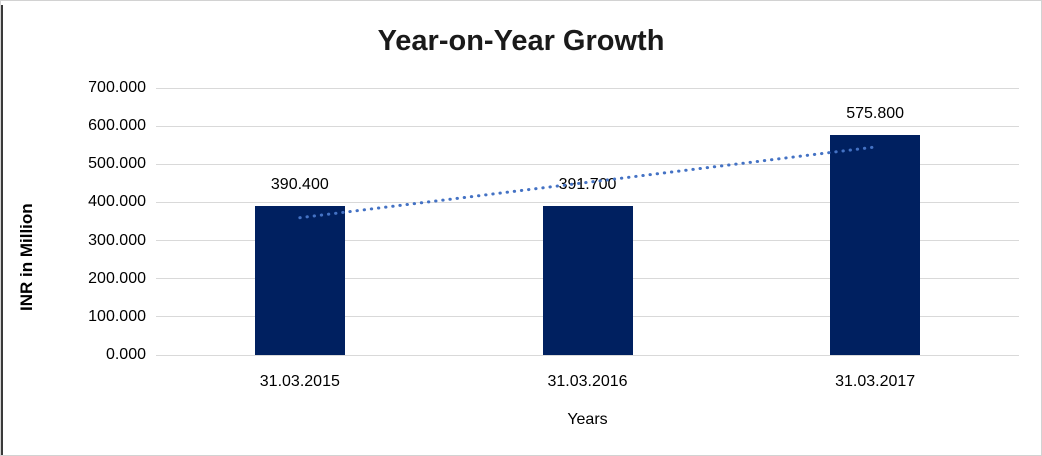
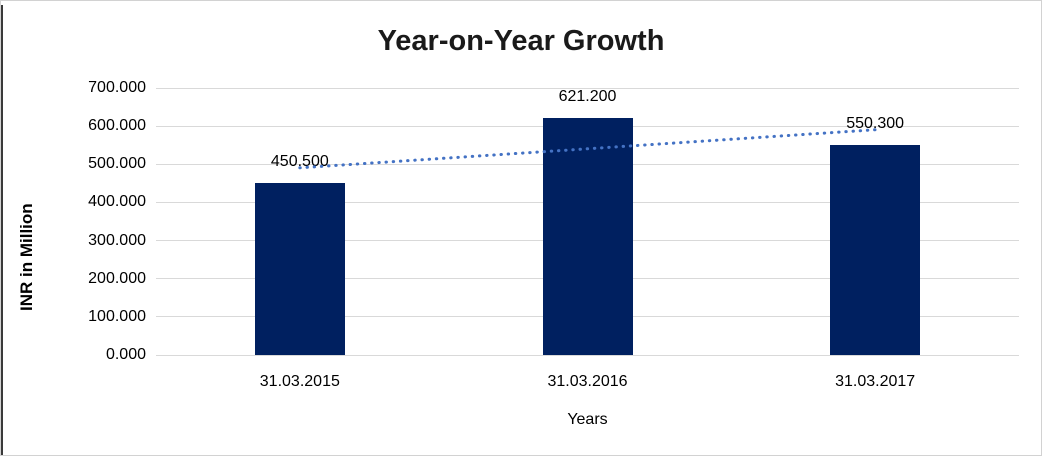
31.03.2015: 390.400 -> 450.500
31.03.2016: 391.700 -> 621.200
31.03.2017: 575.800 -> 550.300
